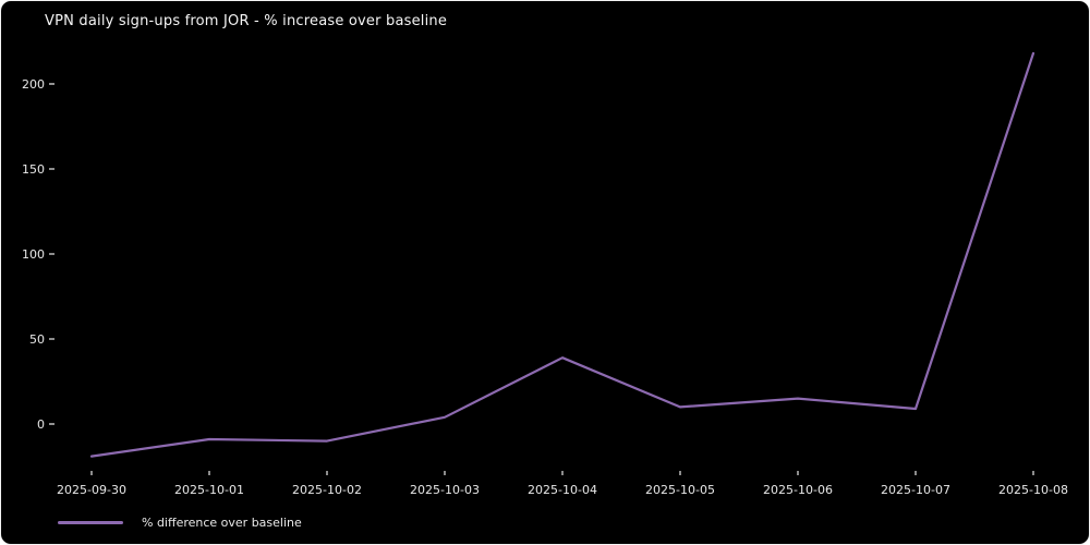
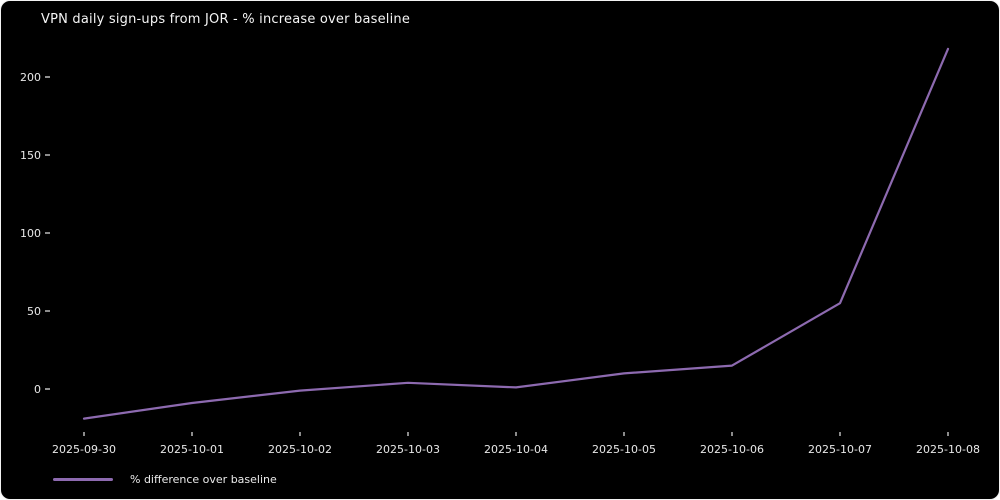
2025-10-02: -10 -> -1
2025-10-04: 39 -> 1
2025-10-07: 9 -> 55
